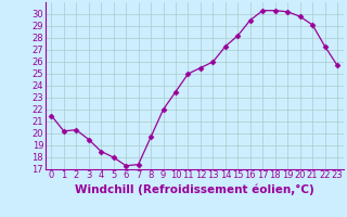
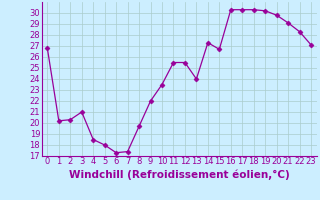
0: 21.5 -> 26.8
3: 19.5 -> 21.0
11: 25.0 -> 25.5
13: 26.0 -> 24.0
15: 28.2 -> 26.7
16: 29.5 -> 30.3
22: 27.3 -> 28.3
23: 25.7 -> 27.1
